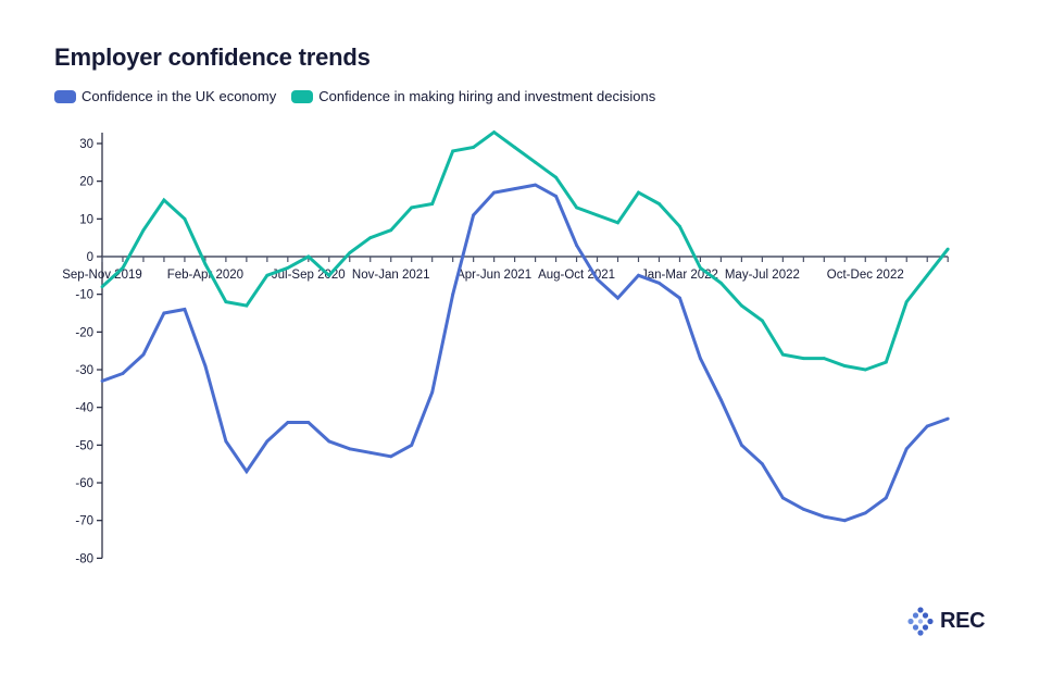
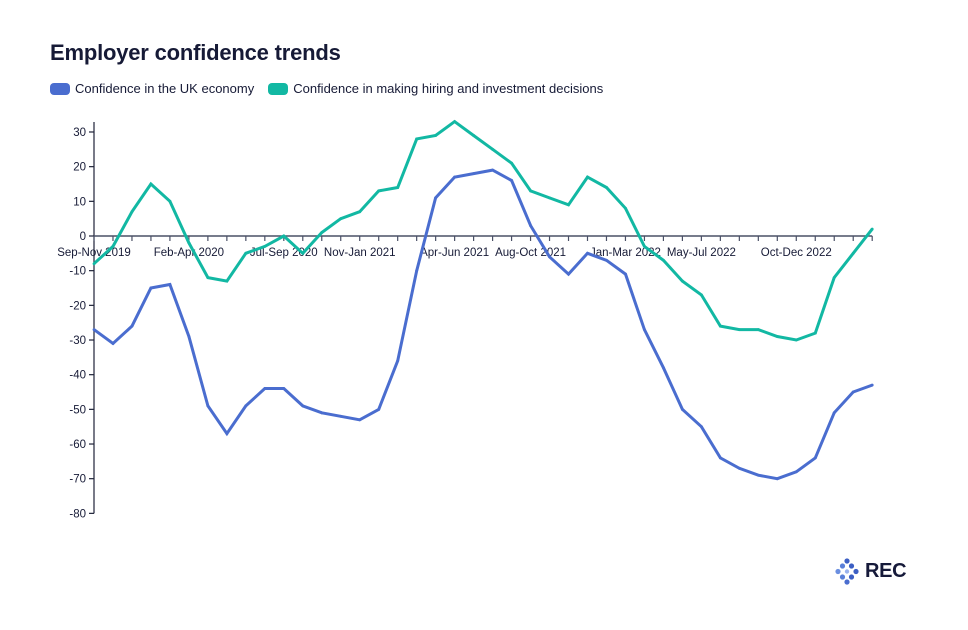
Confidence in the UK economy/Sep-Nov 2019: -33 -> -27
